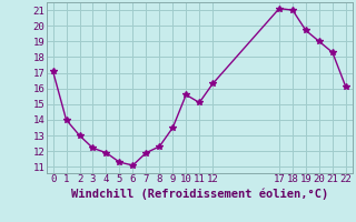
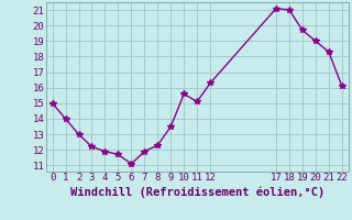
0: 17.1 -> 15.0
5: 11.3 -> 11.7
